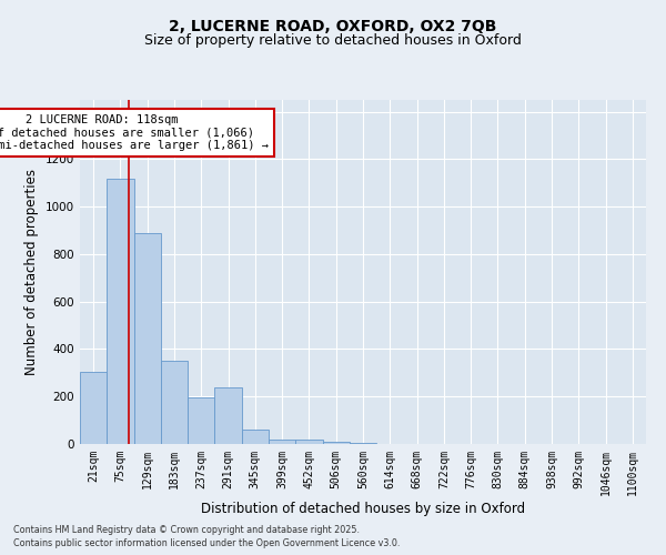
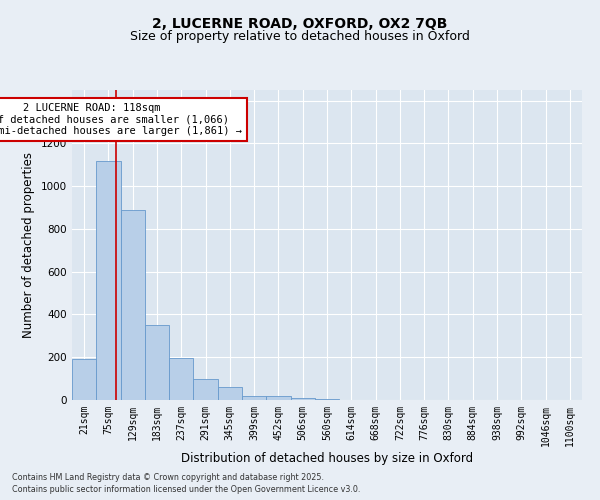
21sqm: 305 -> 190
291sqm: 240 -> 100
